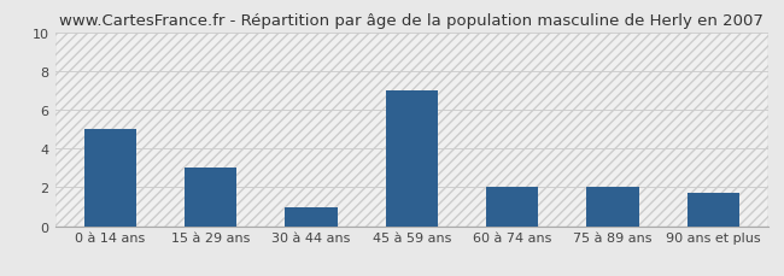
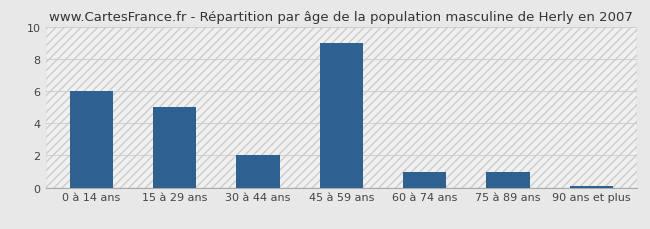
0 à 14 ans: 5.0 -> 6.0
15 à 29 ans: 3.0 -> 5.0
30 à 44 ans: 1.0 -> 2.0
45 à 59 ans: 7.0 -> 9.0
60 à 74 ans: 2.0 -> 1.0
75 à 89 ans: 2.0 -> 1.0
90 ans et plus: 1.7 -> 0.1
